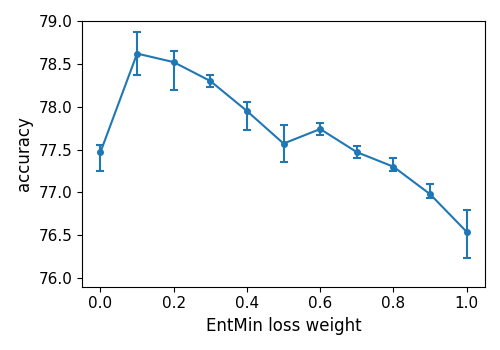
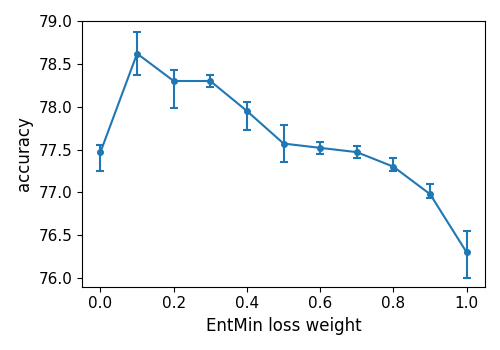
0.2: 78.52 -> 78.30
0.6: 77.74 -> 77.52
1.0: 76.54 -> 76.30
